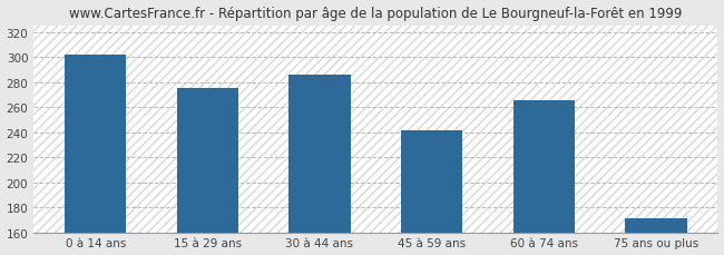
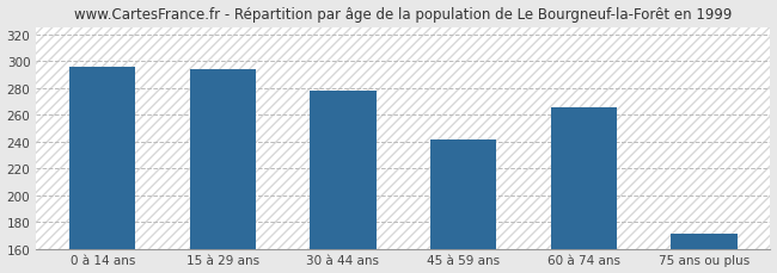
0 à 14 ans: 302 -> 296
15 à 29 ans: 275 -> 294
30 à 44 ans: 286 -> 278
